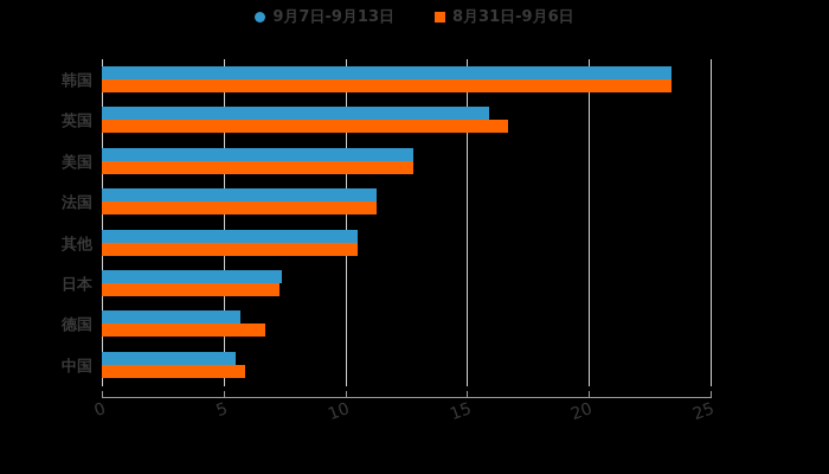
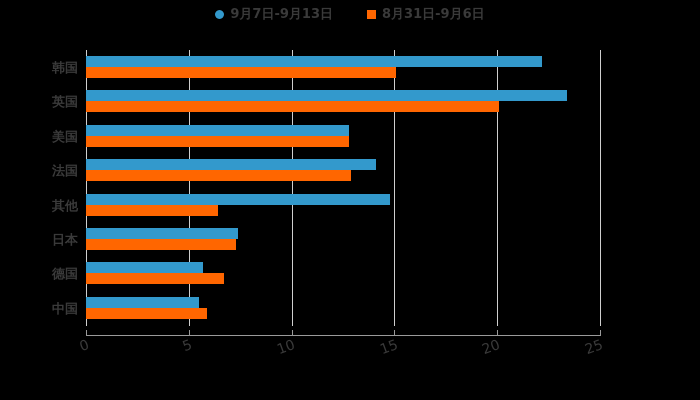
9月7日-9月13日/韩国: 23.4 -> 22.2
8月31日-9月6日/韩国: 23.4 -> 15.1
9月7日-9月13日/英国: 15.9 -> 23.4
8月31日-9月6日/英国: 16.7 -> 20.1
9月7日-9月13日/法国: 11.3 -> 14.1
8月31日-9月6日/法国: 11.3 -> 12.9
9月7日-9月13日/其他: 10.5 -> 14.8
8月31日-9月6日/其他: 10.5 -> 6.4
